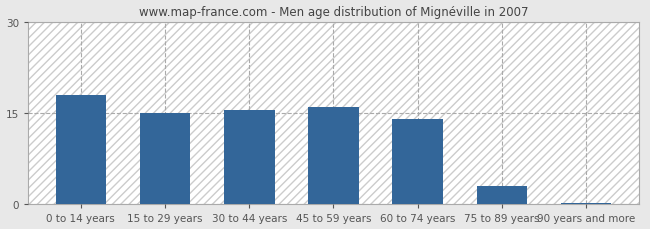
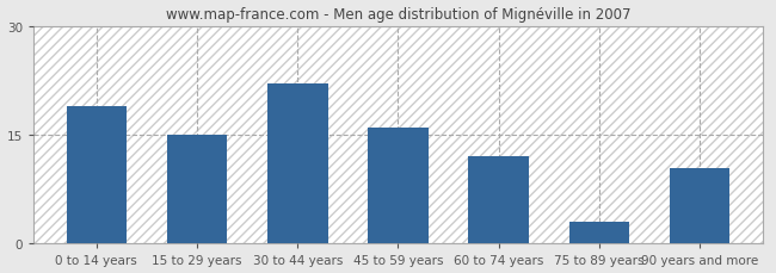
0 to 14 years: 18.0 -> 19.0
30 to 44 years: 15.5 -> 22.0
60 to 74 years: 14.0 -> 12.0
90 years and more: 0.3 -> 10.4
